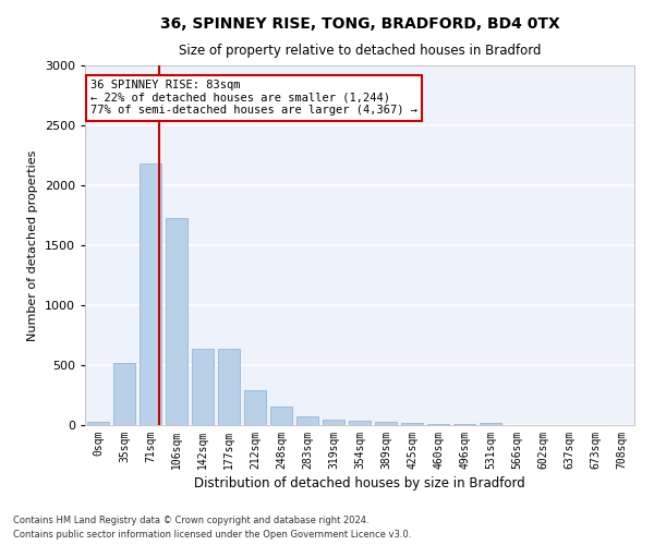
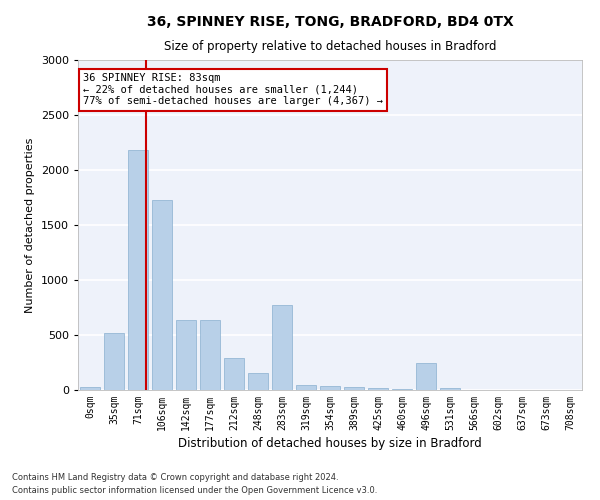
283sqm: 80 -> 770
496sqm: 0 -> 250
